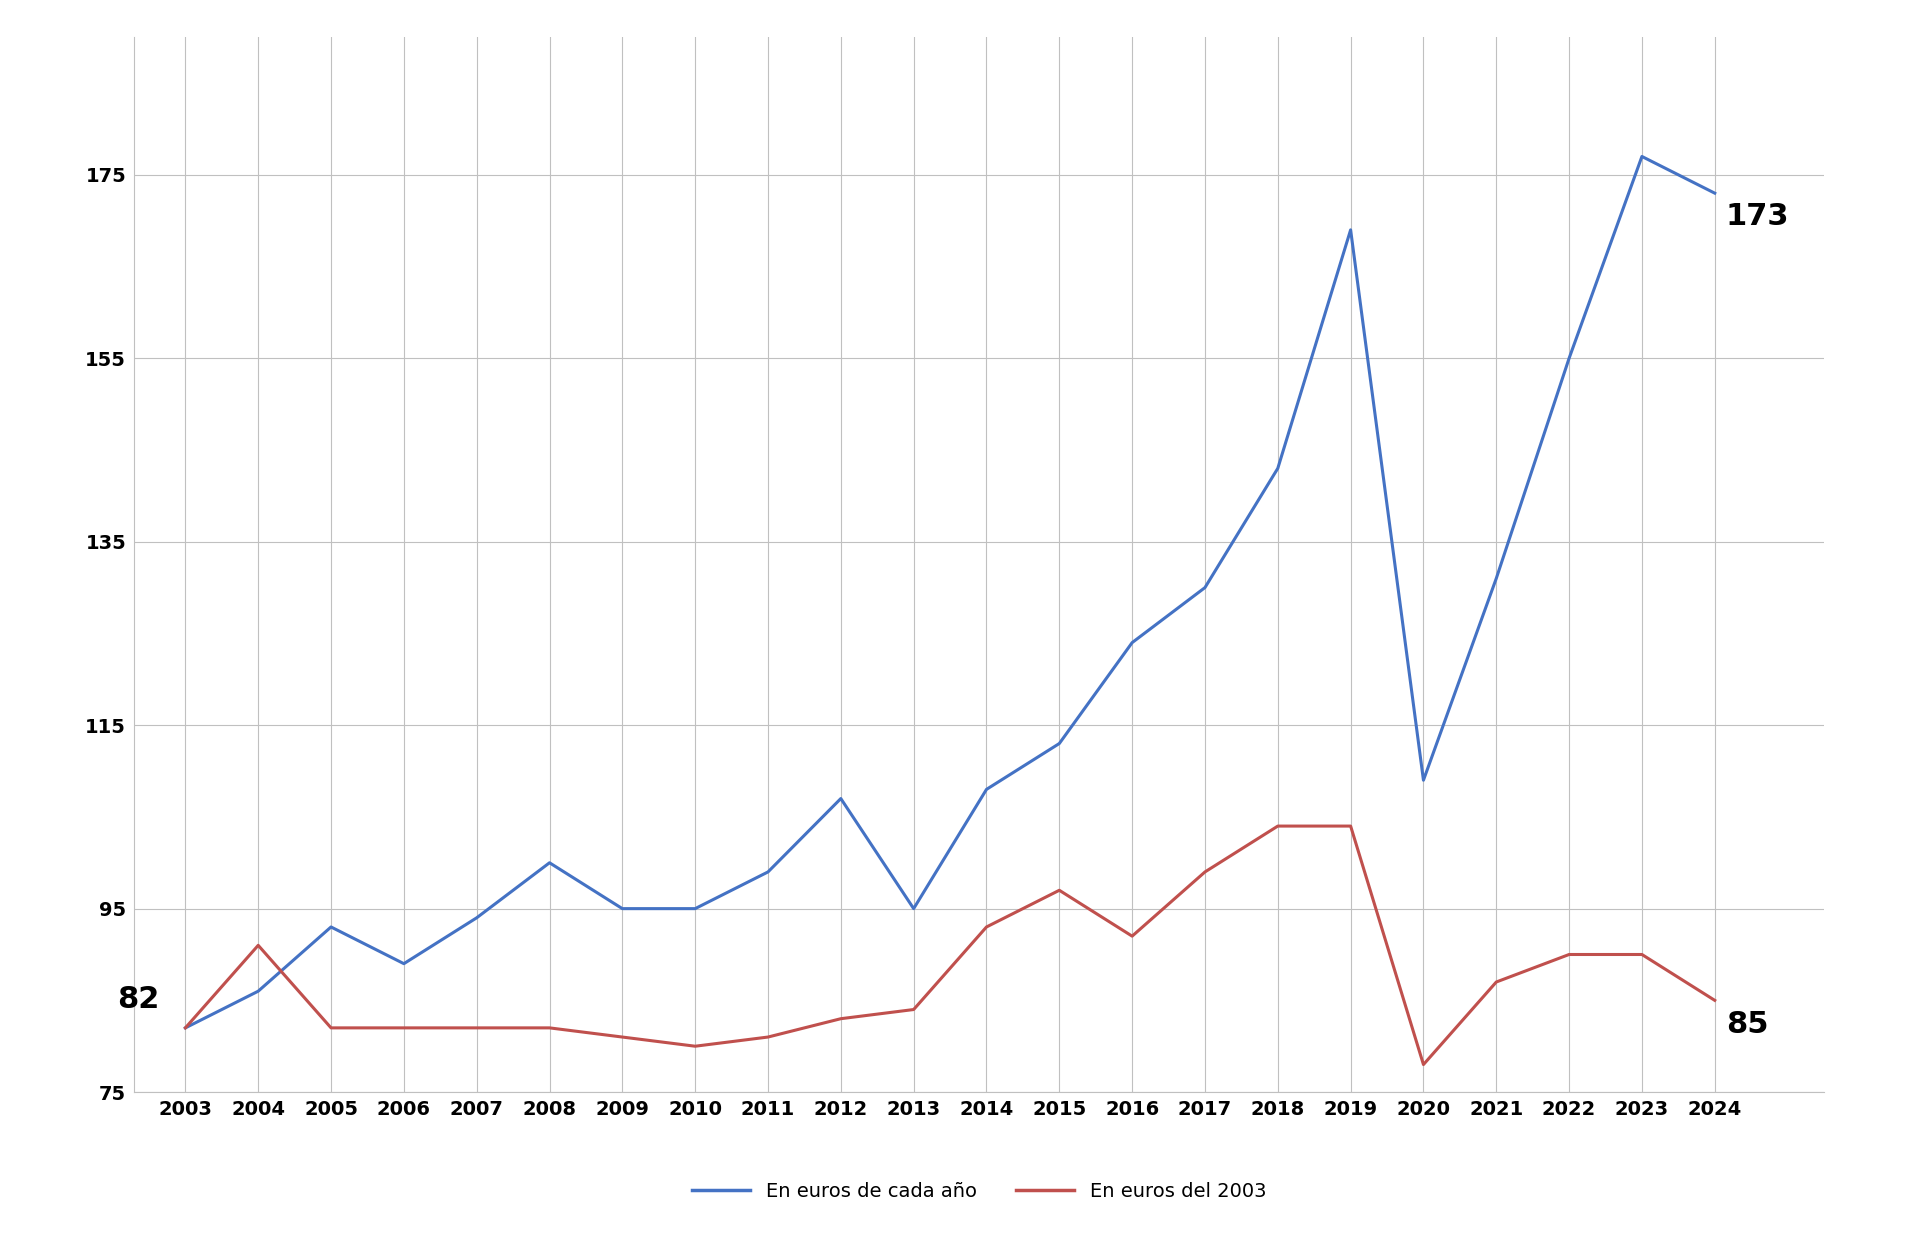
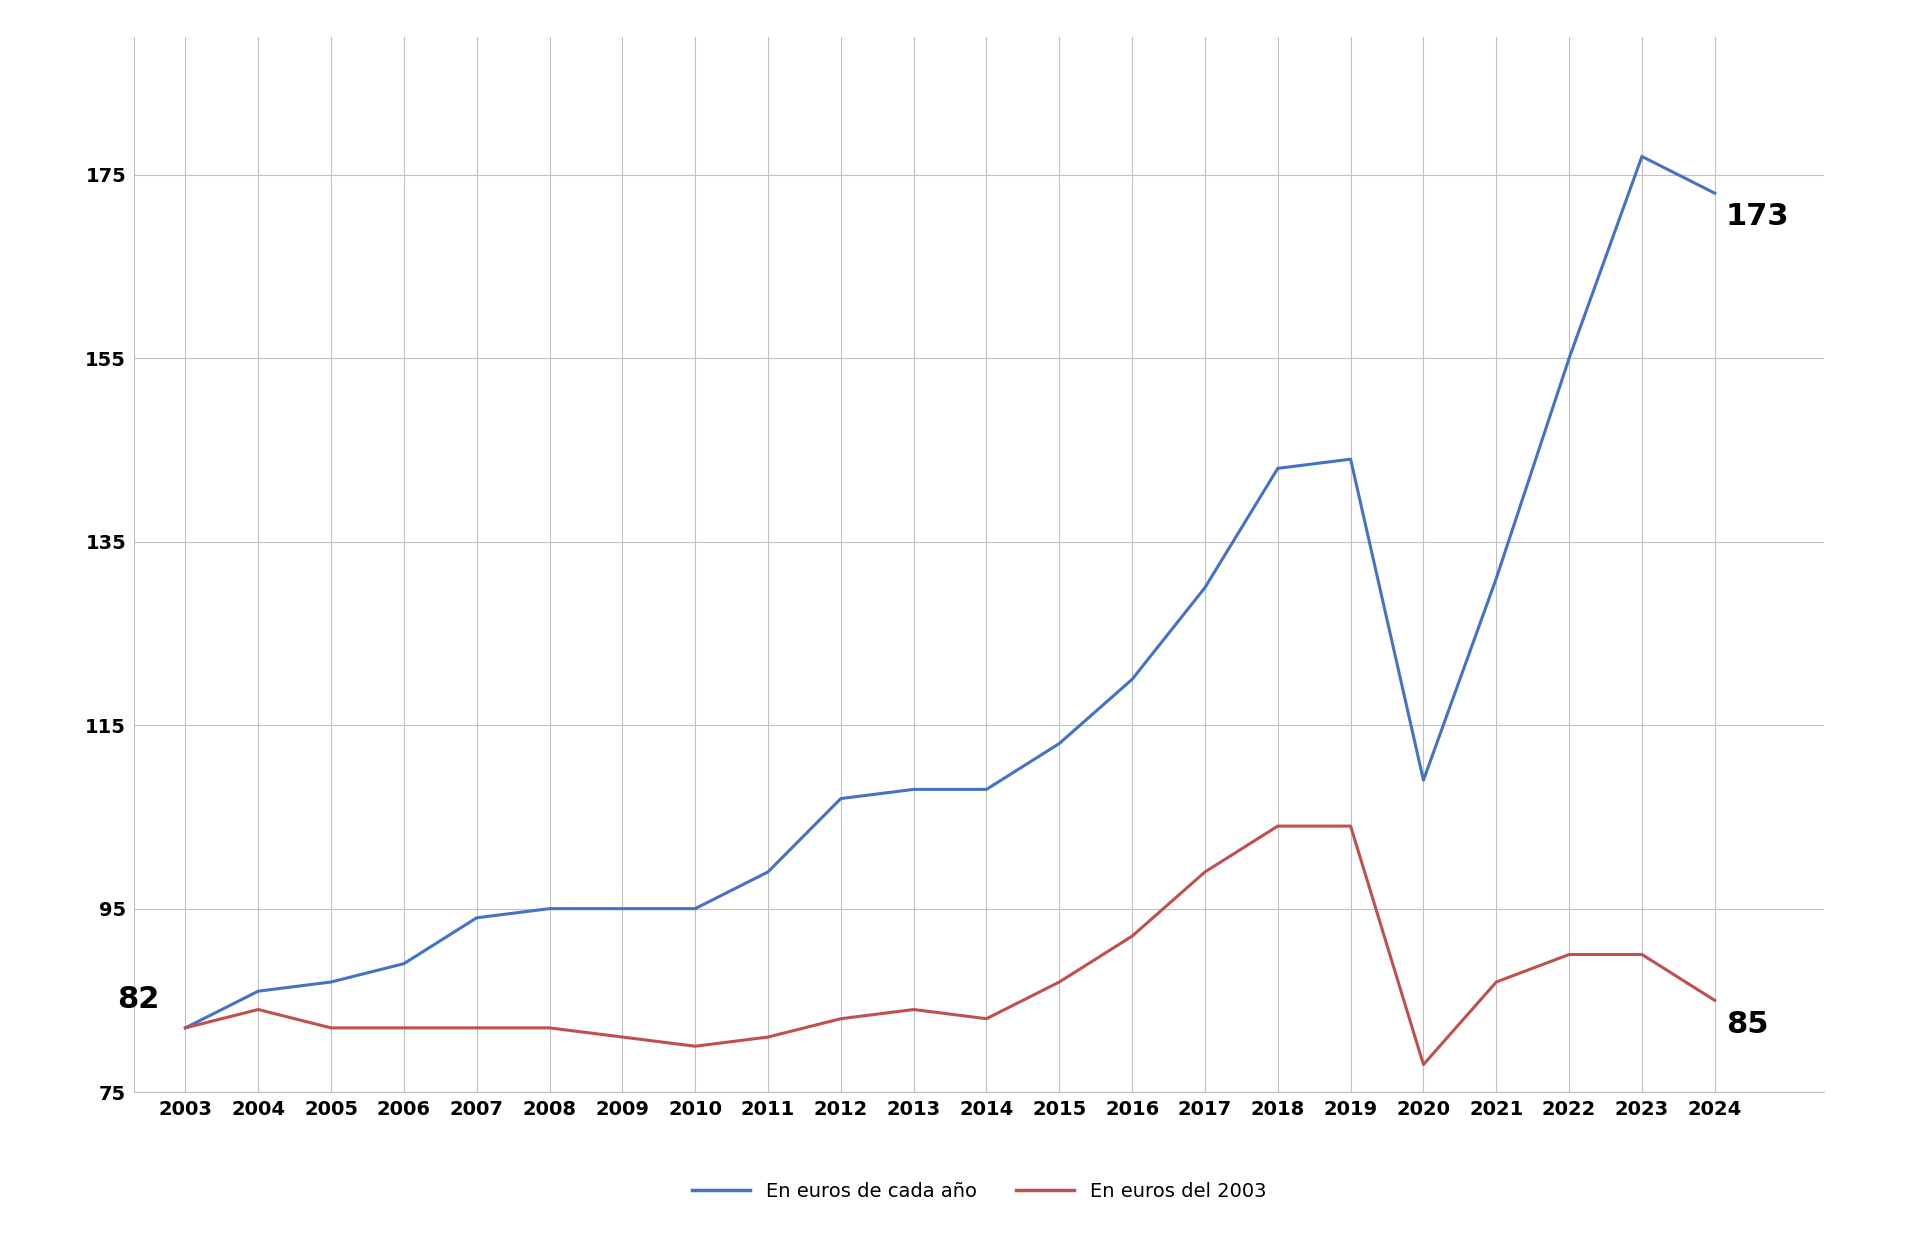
En euros del 2003/2004: 91 -> 84
En euros de cada año/2005: 93 -> 87
En euros de cada año/2008: 100 -> 95
En euros de cada año/2013: 95 -> 108
En euros del 2003/2014: 93 -> 83
En euros del 2003/2015: 97 -> 87
En euros de cada año/2016: 124 -> 120
En euros de cada año/2019: 169 -> 144
